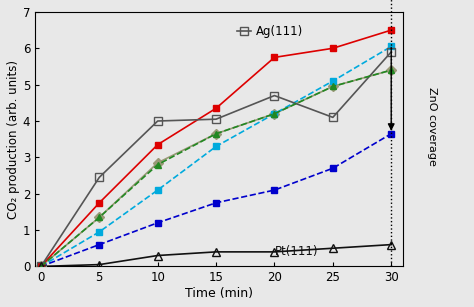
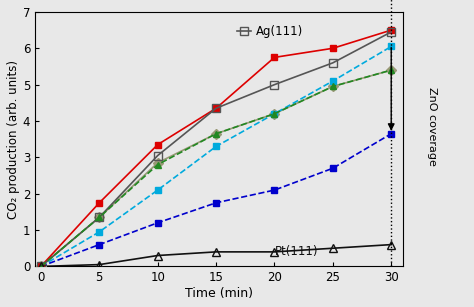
Ag(111)/5: 2.45 -> 1.35
Ag(111)/10: 4.00 -> 3.05
Ag(111)/15: 4.05 -> 4.35
Ag(111)/20: 4.70 -> 5.00
Ag(111)/25: 4.10 -> 5.60
Ag(111)/30: 5.90 -> 6.45
